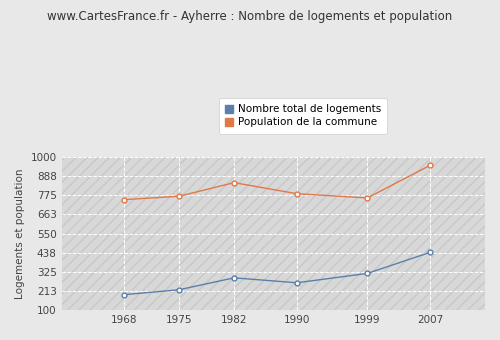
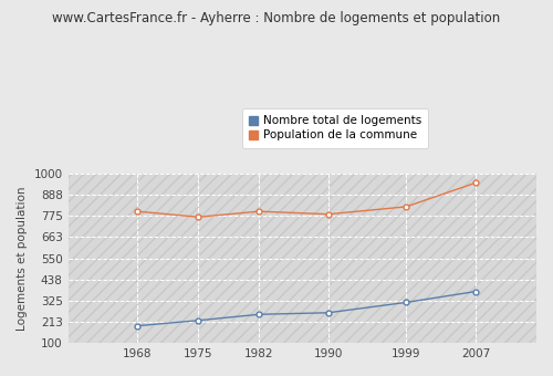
Population de la commune/1968: 750 -> 800
Nombre total de logements/1982: 290 -> 250
Population de la commune/1982: 850 -> 800
Population de la commune/1999: 760 -> 820
Nombre total de logements/2007: 440 -> 370
